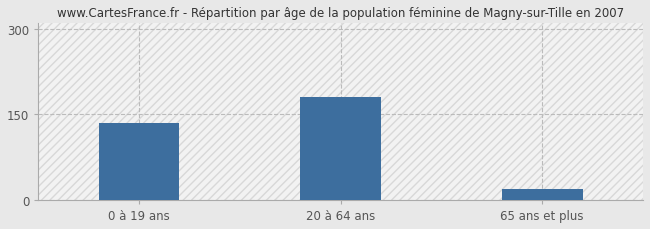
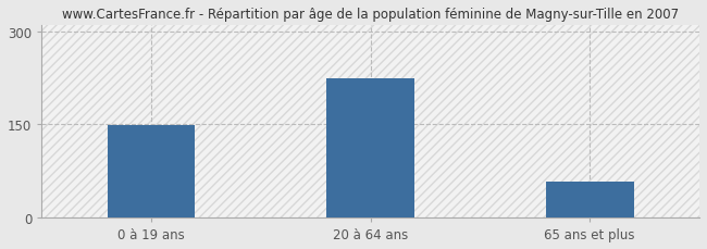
0 à 19 ans: 135 -> 148
20 à 64 ans: 180 -> 224
65 ans et plus: 20 -> 58
